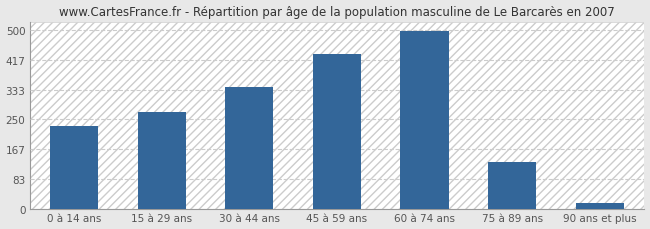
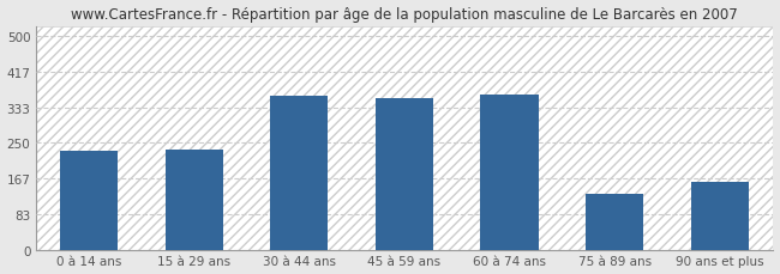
15 à 29 ans: 272 -> 235
30 à 44 ans: 342 -> 360
45 à 59 ans: 435 -> 355
60 à 74 ans: 499 -> 365
90 ans et plus: 15 -> 160
